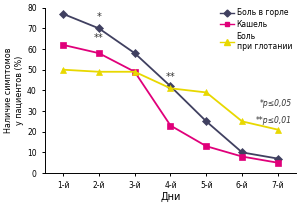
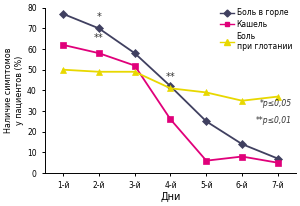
Кашель/3-й: 49 -> 52
Кашель/4-й: 23 -> 26
Кашель/5-й: 13 -> 6
Боль в горле/6-й: 10 -> 14
Боль при глотании/6-й: 25 -> 35
Боль при глотании/7-й: 21 -> 37
